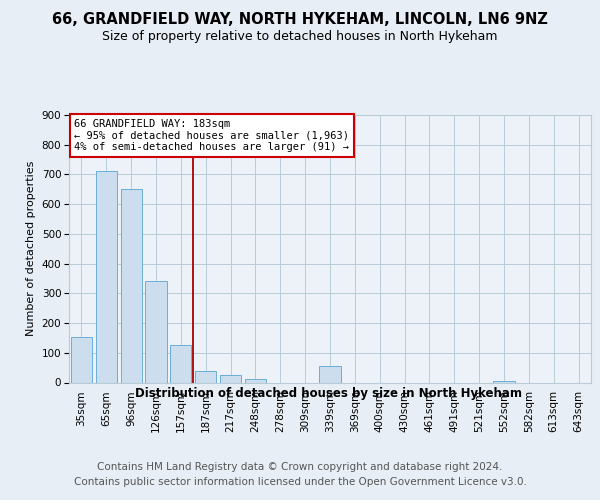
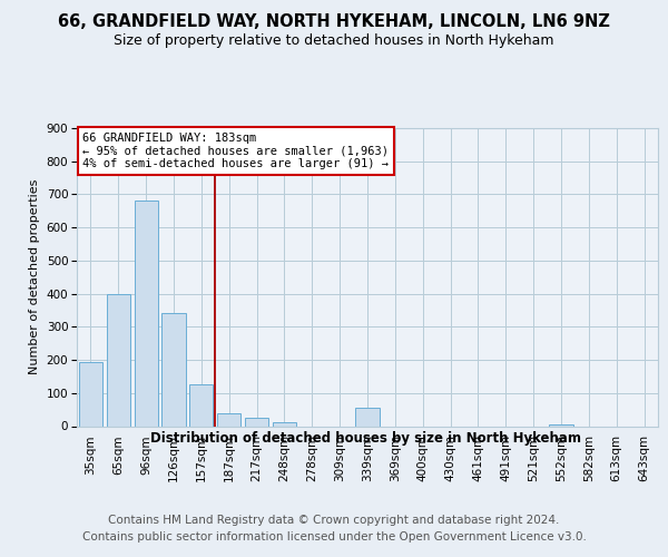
35sqm: 152 -> 195
65sqm: 713 -> 400
96sqm: 652 -> 680
